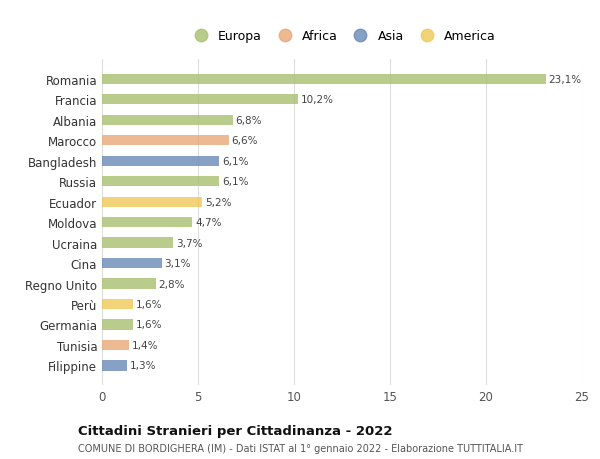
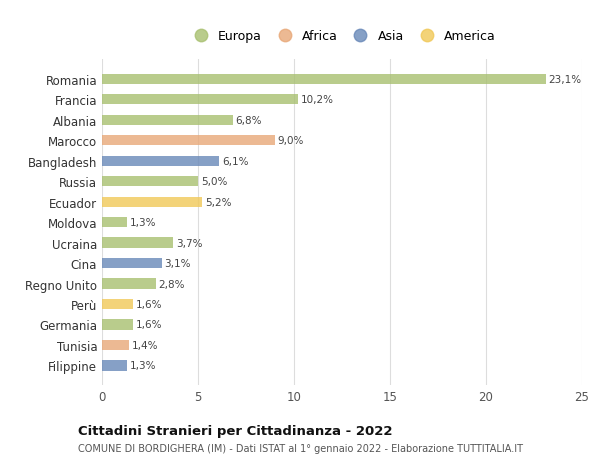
Marocco: 6,6% -> 9,0%
Russia: 6,1% -> 5,0%
Moldova: 4,7% -> 1,3%
